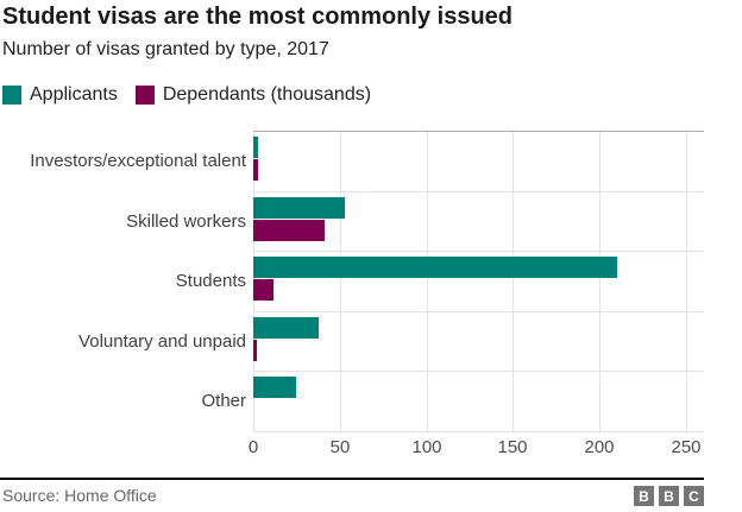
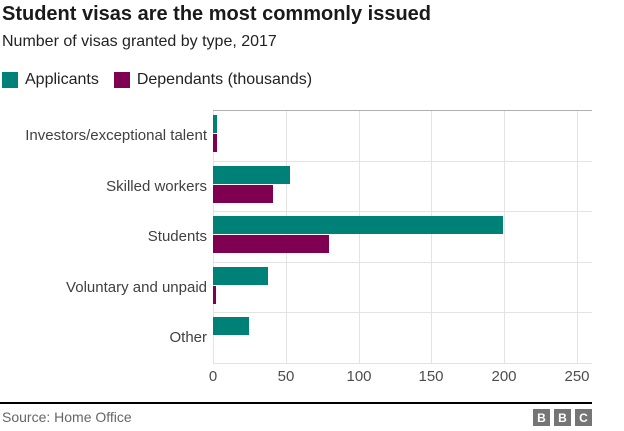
Applicants/Students: 210 -> 199
Dependants (thousands)/Students: 12 -> 80
